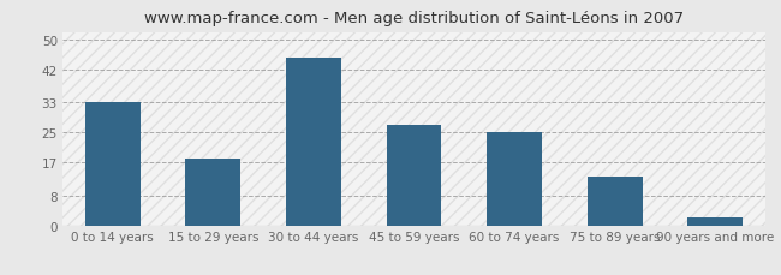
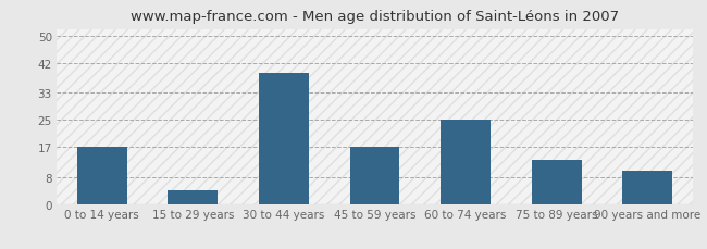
0 to 14 years: 33 -> 17
15 to 29 years: 18 -> 4
30 to 44 years: 45 -> 39
45 to 59 years: 27 -> 17
90 years and more: 2 -> 10
